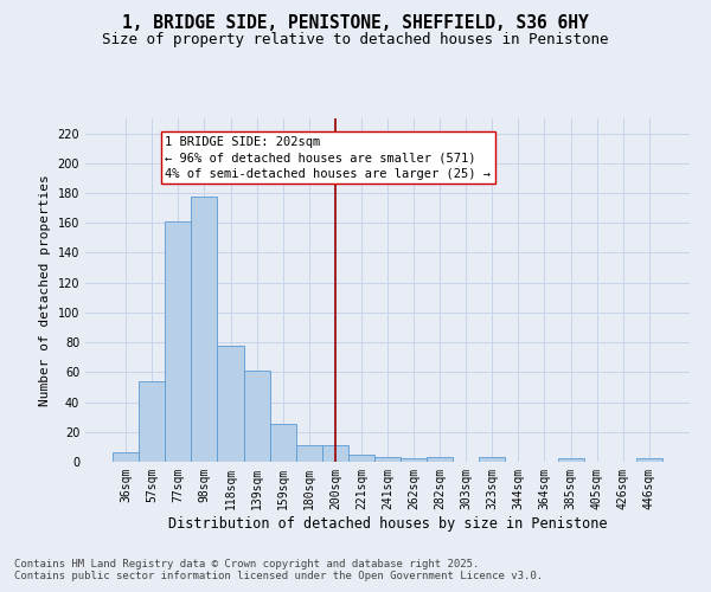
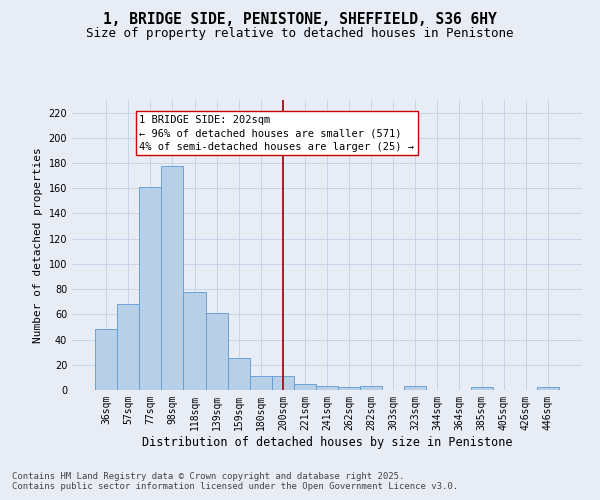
36sqm: 6 -> 48
57sqm: 54 -> 68
